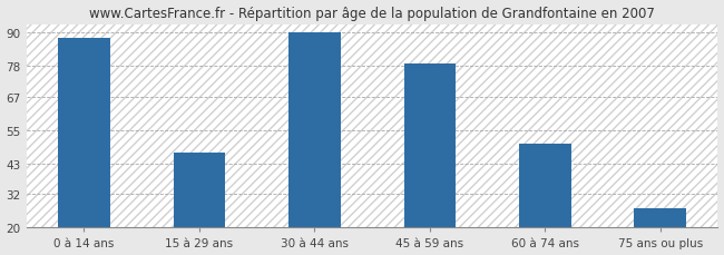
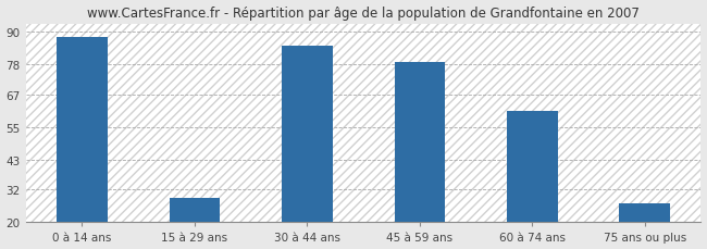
15 à 29 ans: 47 -> 29
30 à 44 ans: 90 -> 85
60 à 74 ans: 50 -> 61
